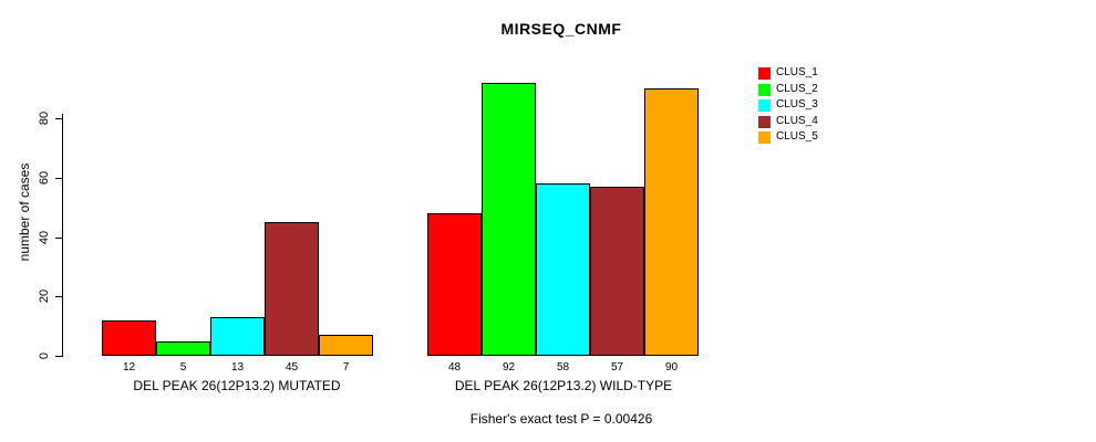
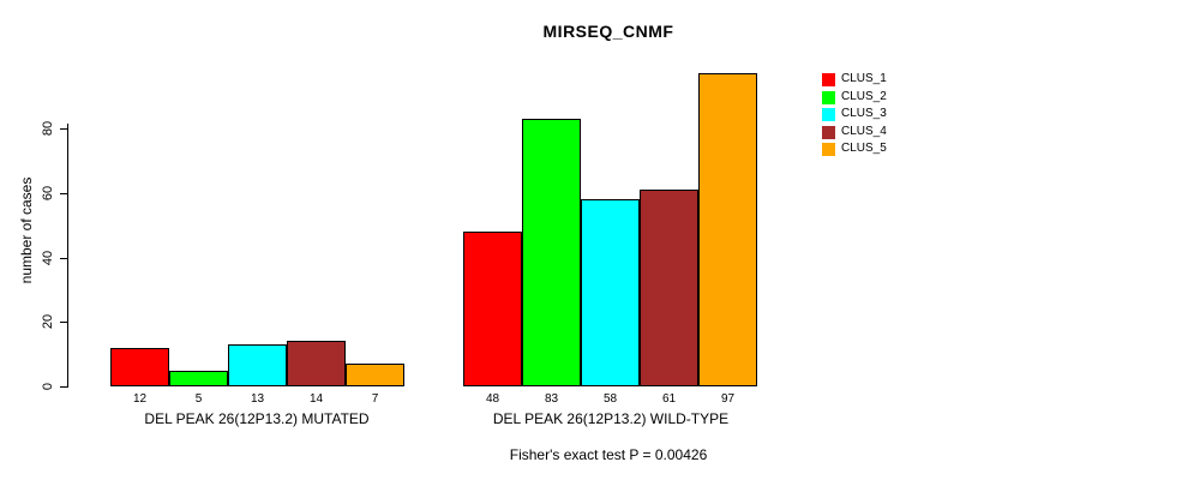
CLUS_4/DEL PEAK 26(12P13.2) MUTATED: 45 -> 14
CLUS_2/DEL PEAK 26(12P13.2) WILD-TYPE: 92 -> 83
CLUS_4/DEL PEAK 26(12P13.2) WILD-TYPE: 57 -> 61
CLUS_5/DEL PEAK 26(12P13.2) WILD-TYPE: 90 -> 97
